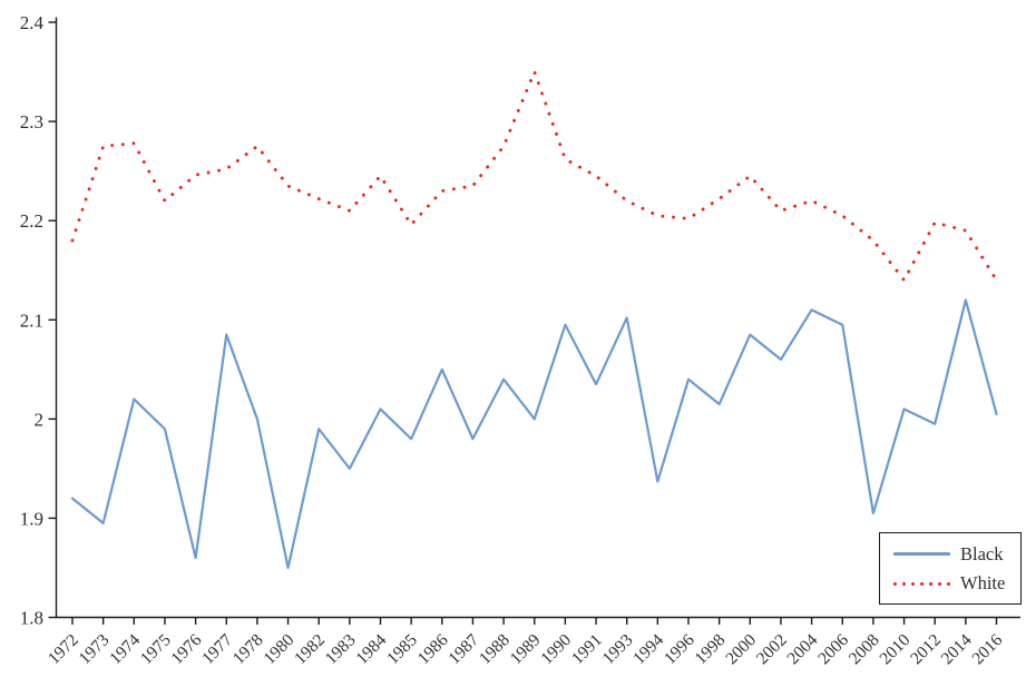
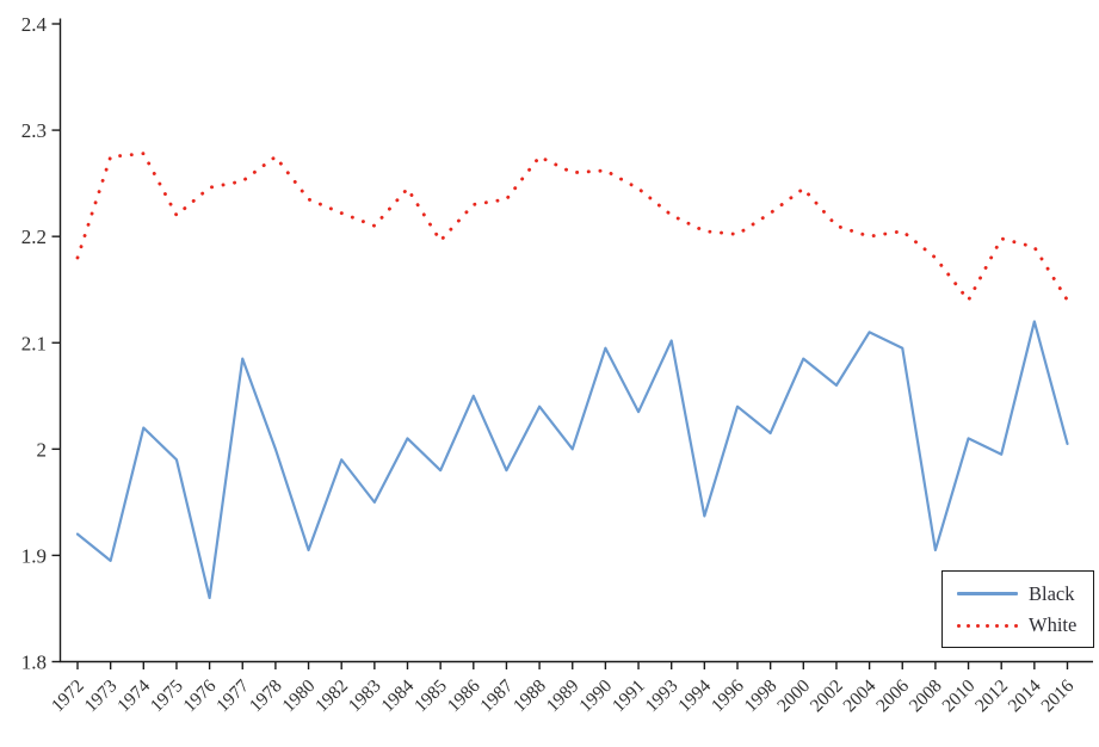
Black/1980: 1.85 -> 1.91
White/1989: 2.35 -> 2.26
White/2004: 2.22 -> 2.20
